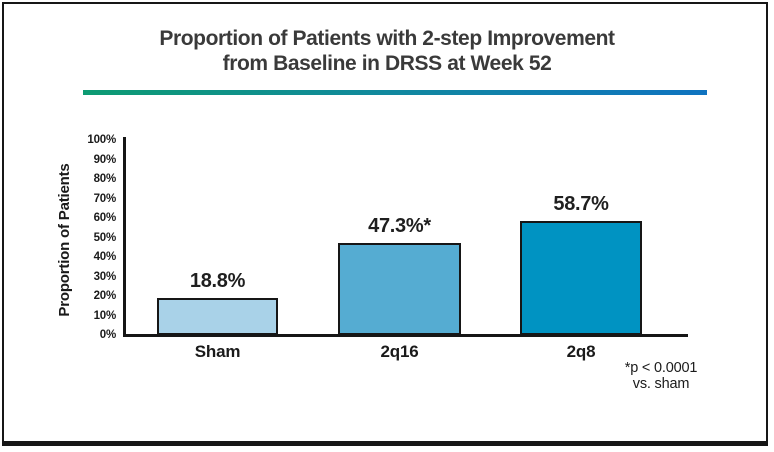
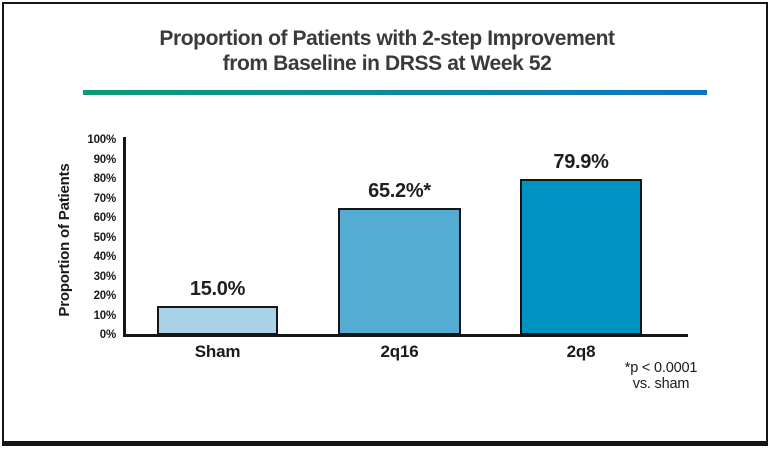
Sham: 18.8% -> 15.0%
2q16: 47.3 -> 65.2
2q8: 58.7% -> 79.9%
